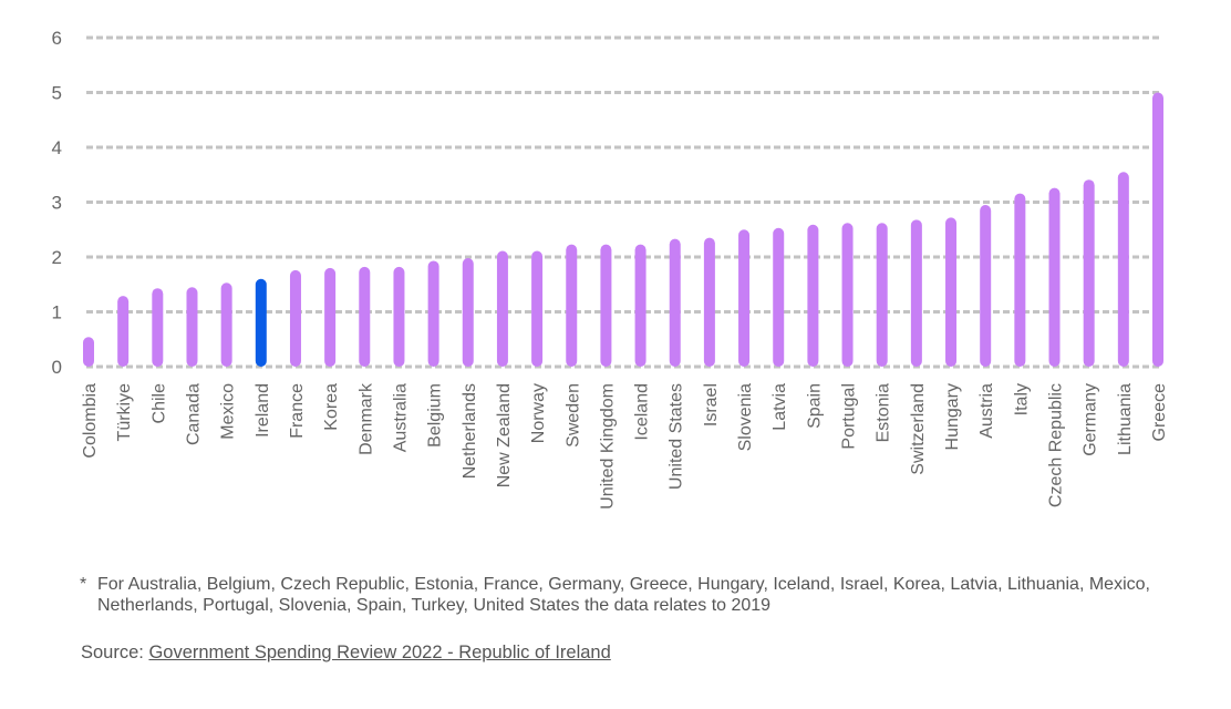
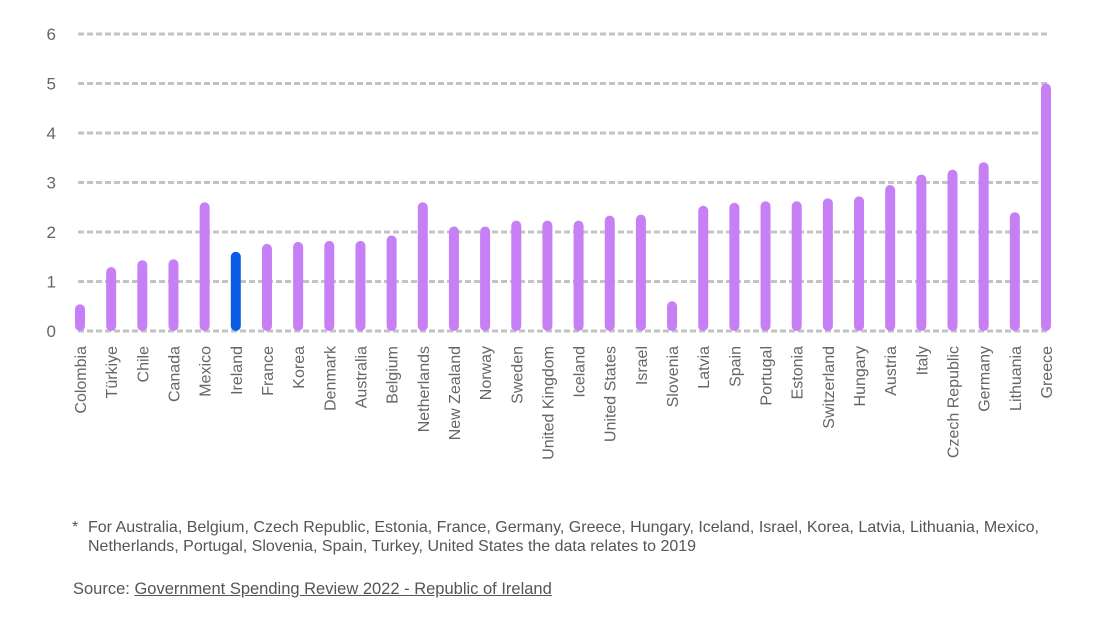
Mexico: 1.5 -> 2.6
Netherlands: 2.0 -> 2.6
Slovenia: 2.5 -> 0.6
Lithuania: 3.5 -> 2.4
